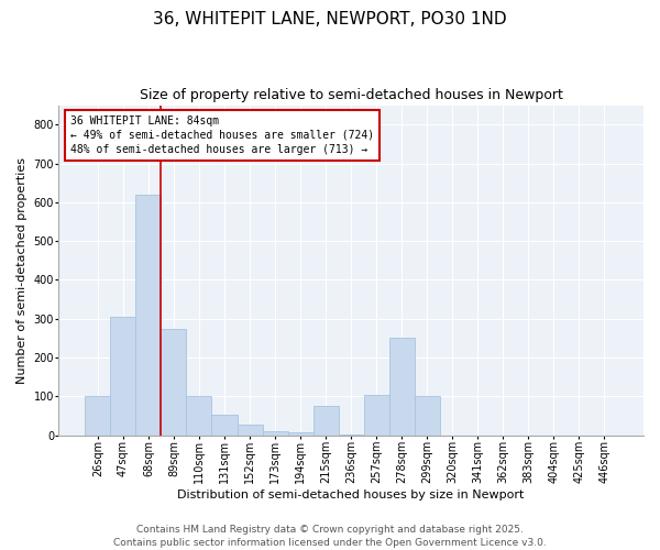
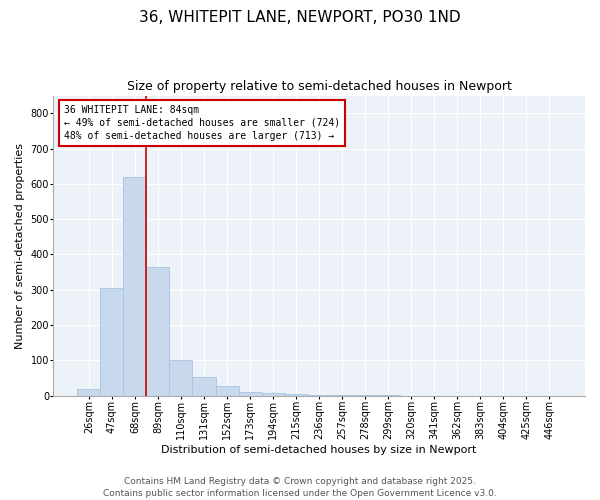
26sqm: 100 -> 20
89sqm: 275 -> 365
215sqm: 75 -> 4
257sqm: 105 -> 1
278sqm: 250 -> 1
299sqm: 100 -> 1
